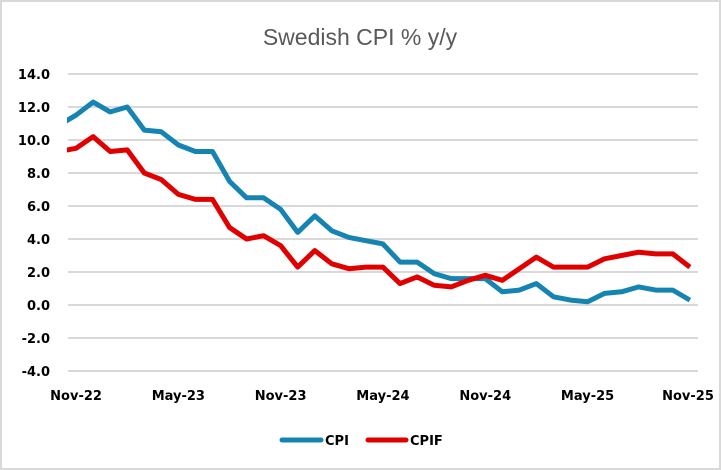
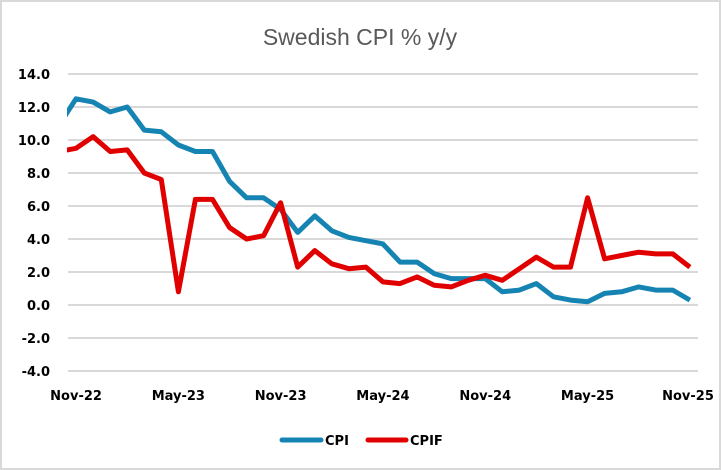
CPI/Nov-22: 11.5 -> 12.5
CPIF/May-23: 6.7 -> 0.8
CPIF/Nov-23: 3.6 -> 6.2
CPIF/May-24: 2.3 -> 1.4
CPIF/May-25: 2.3 -> 6.5
